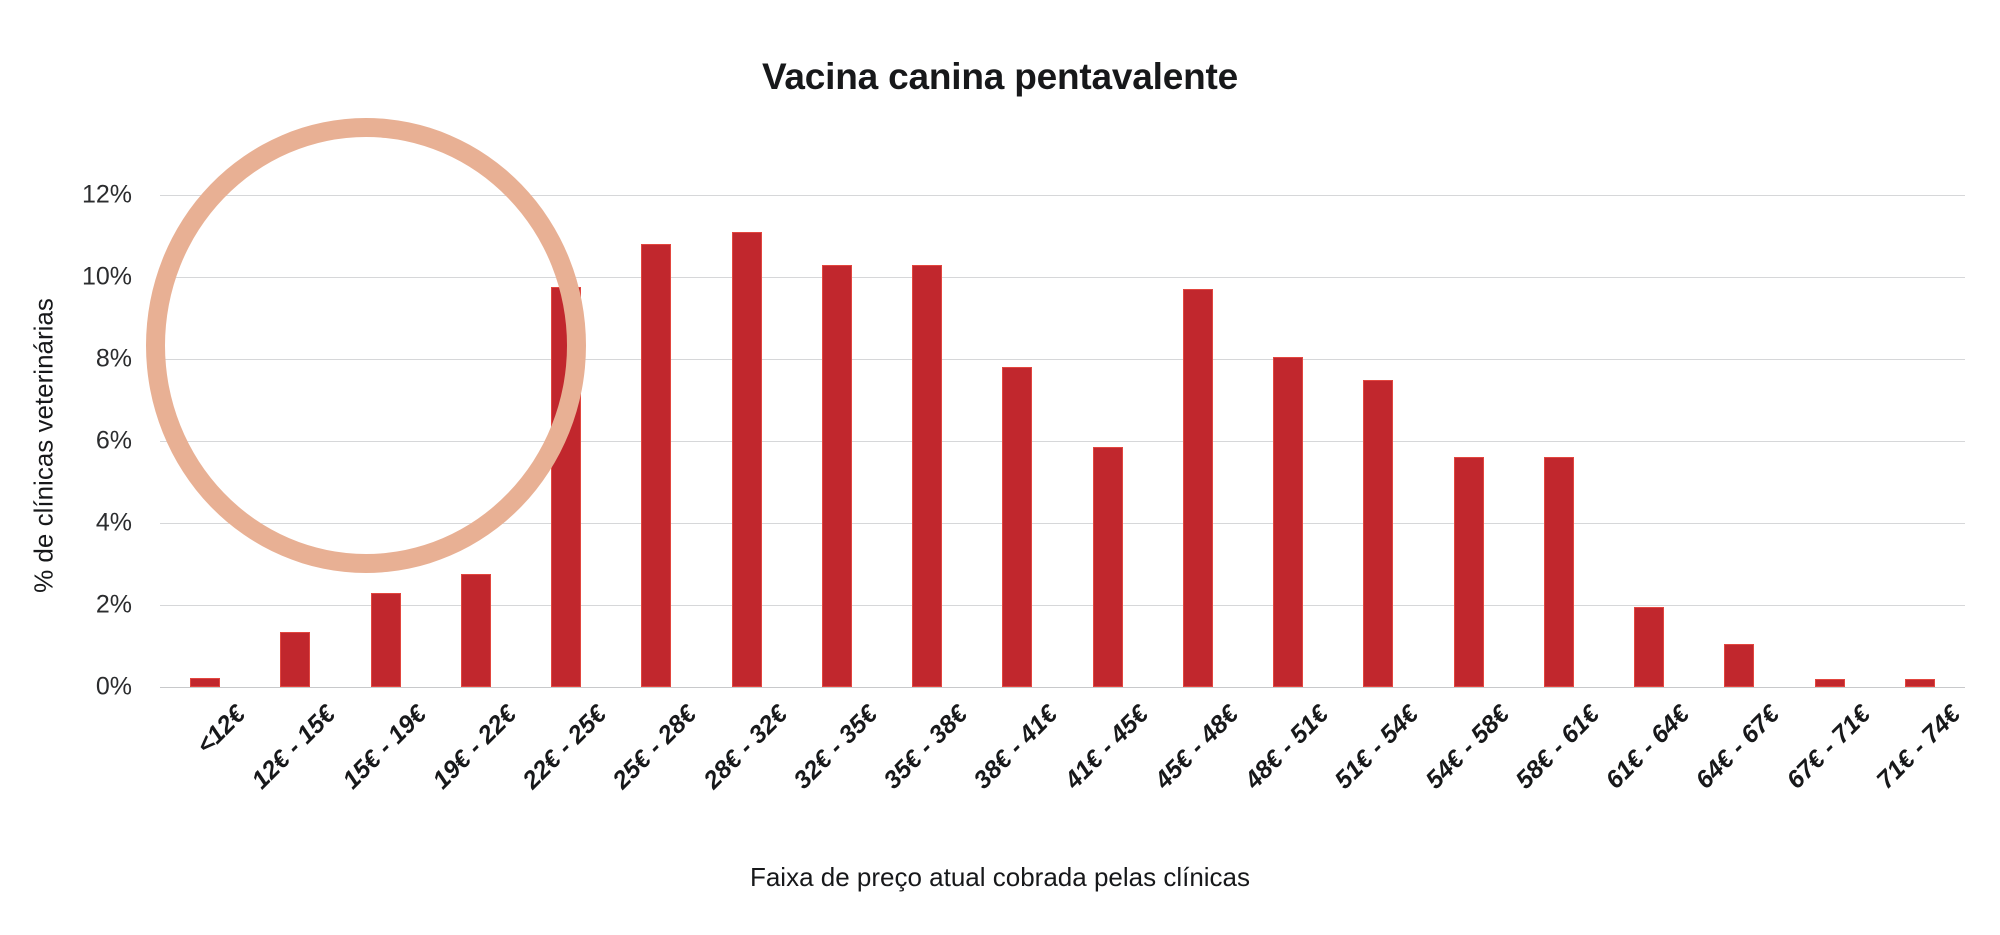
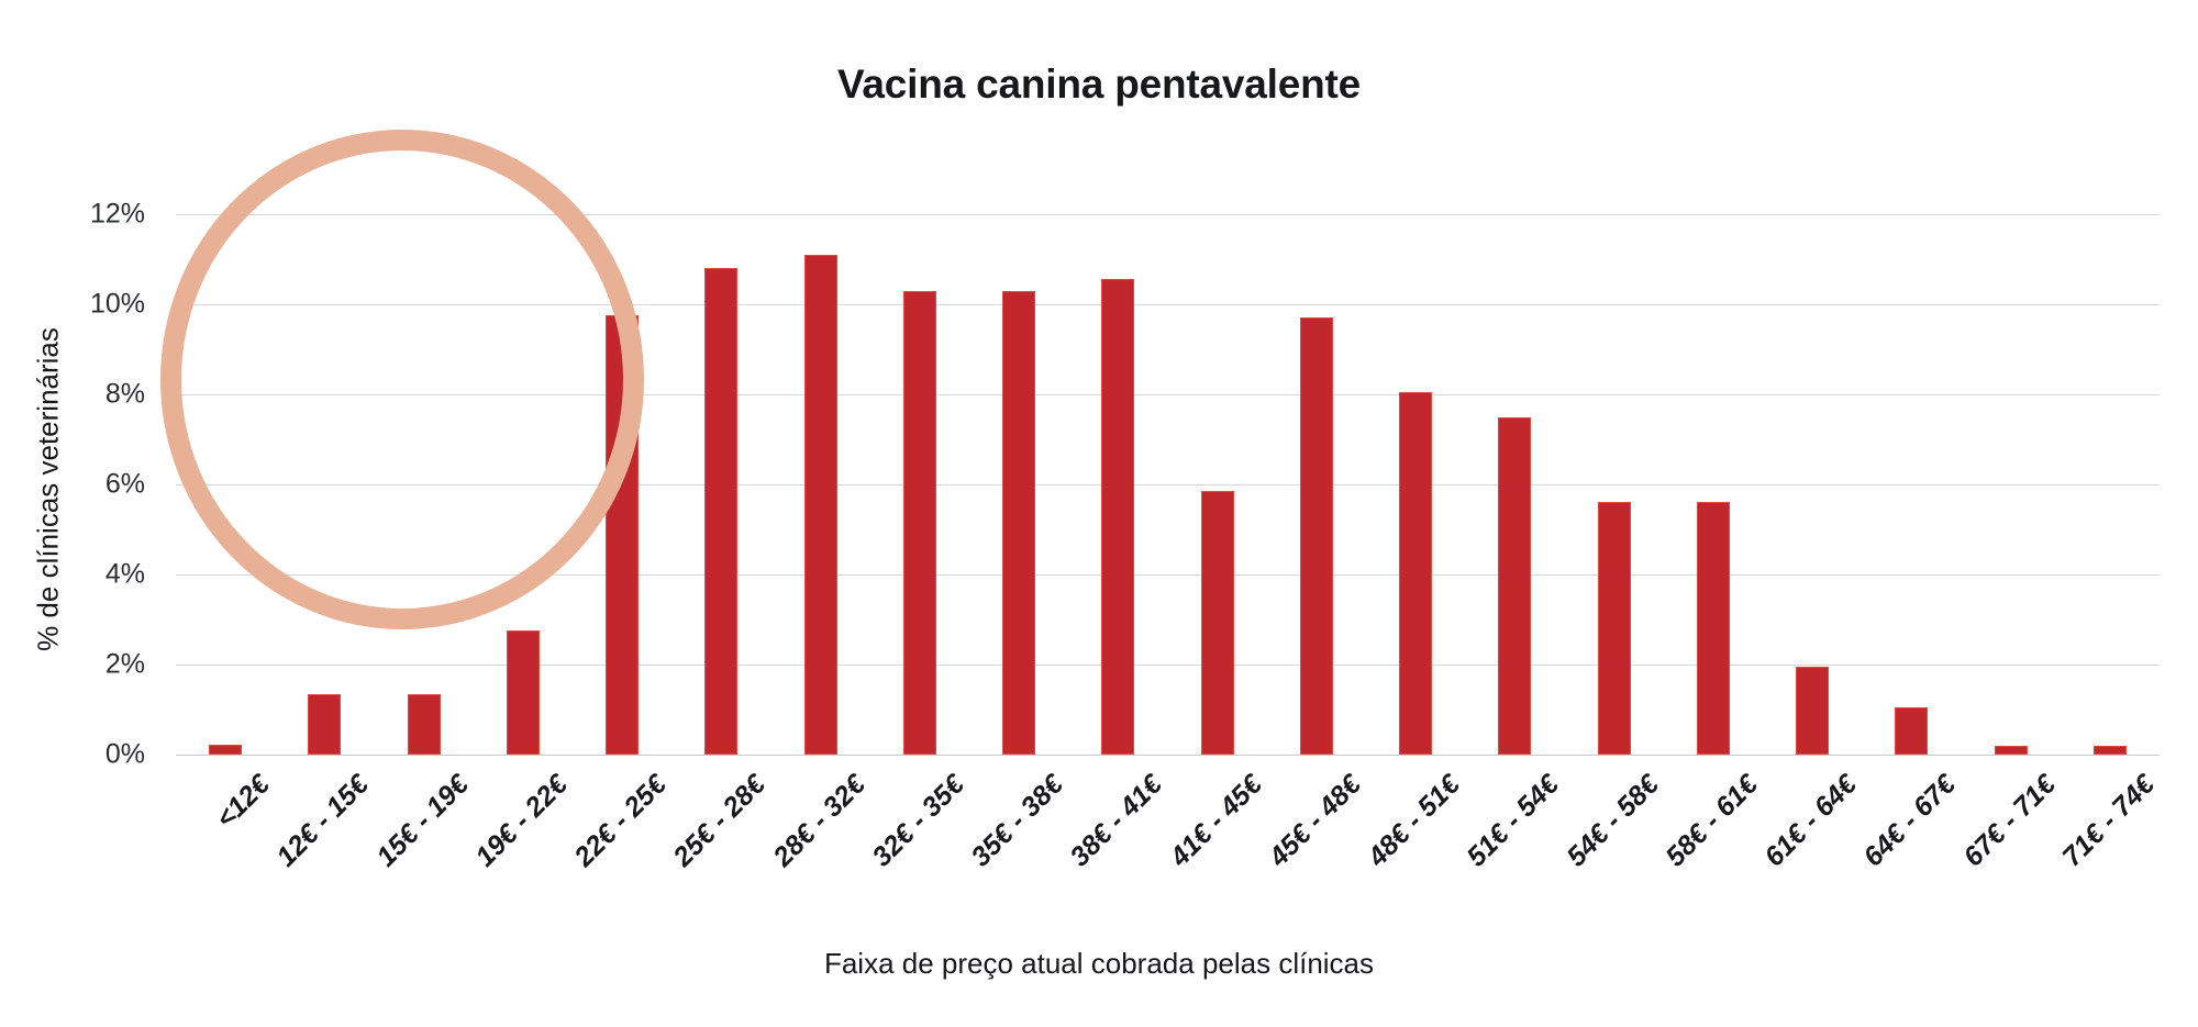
15€ - 19€: 2.3% -> 1.4%
38€ - 41€: 7.8% -> 10.6%
